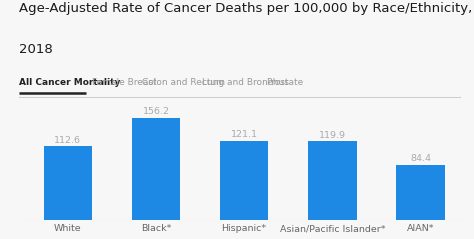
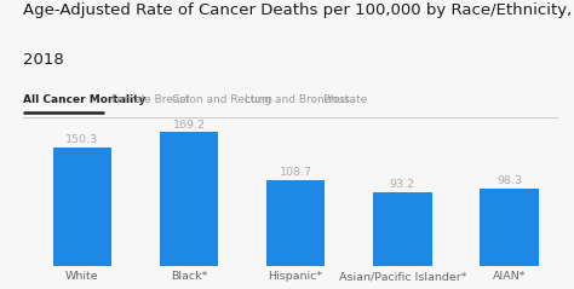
White: 112.6 -> 150.3
Black*: 156.2 -> 169.2
Hispanic*: 121.1 -> 108.7
Asian/Pacific Islander*: 119.9 -> 93.2
AIAN*: 84.4 -> 98.3
